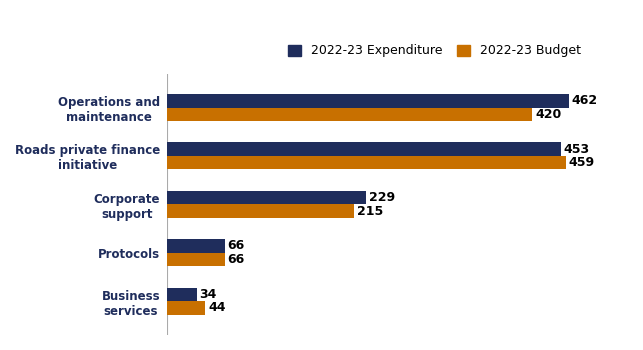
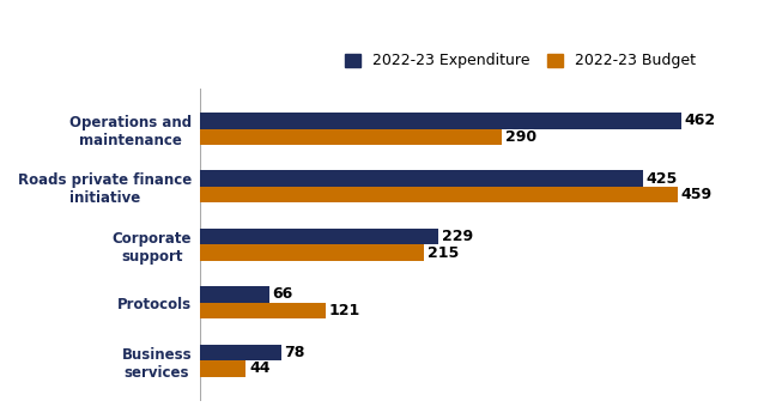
2022-23 Budget/Operations and maintenance: 420 -> 290
2022-23 Expenditure/Roads private finance initiative: 453 -> 425
2022-23 Budget/Protocols: 66 -> 121
2022-23 Expenditure/Business services: 34 -> 78
